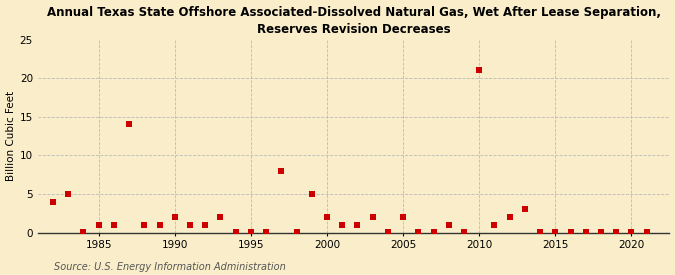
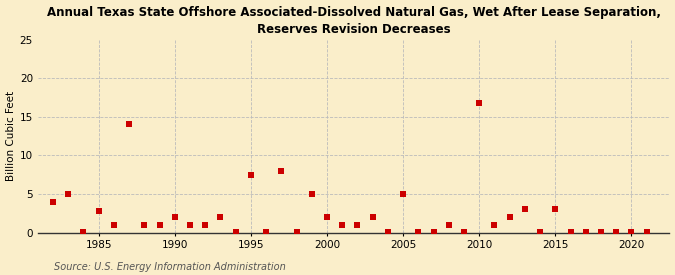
1985: 1.0 -> 2.8
1995: 0.1 -> 7.4
2005: 2.0 -> 5.0
2010: 21.0 -> 16.8
2015: 0.1 -> 3.0
